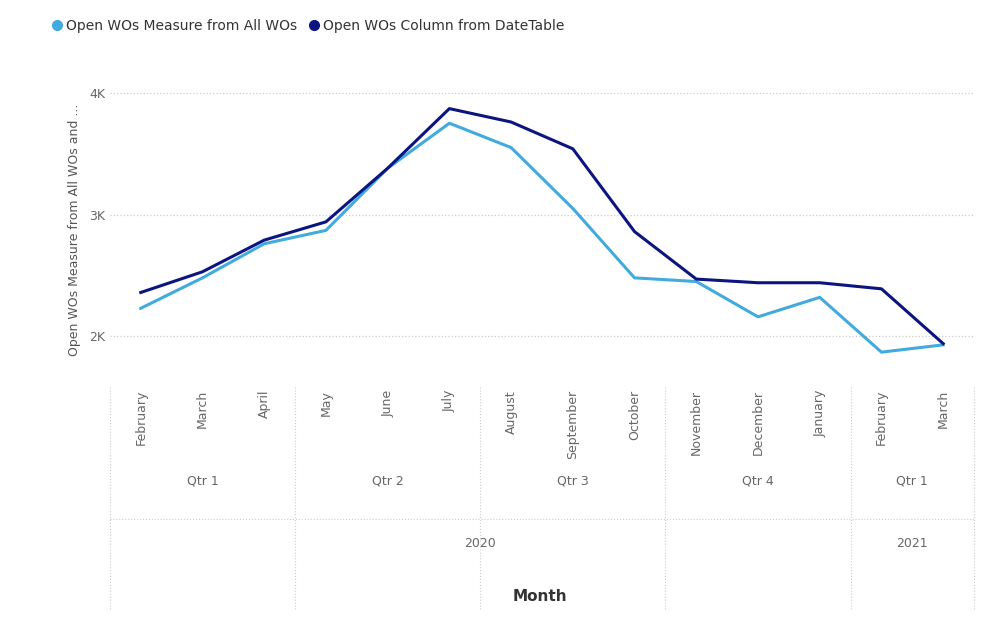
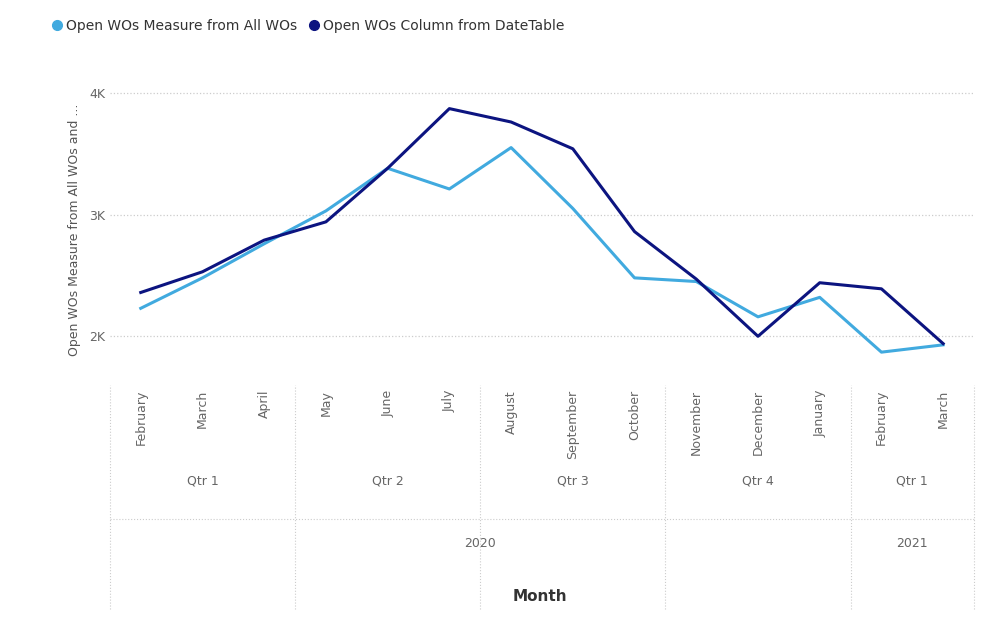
Open WOs Measure from All WOs/May: 2.87K -> 3.03K
Open WOs Measure from All WOs/July: 3.75K -> 3.21K
Open WOs Column from DateTable/December: 2.44K -> 2.00K
